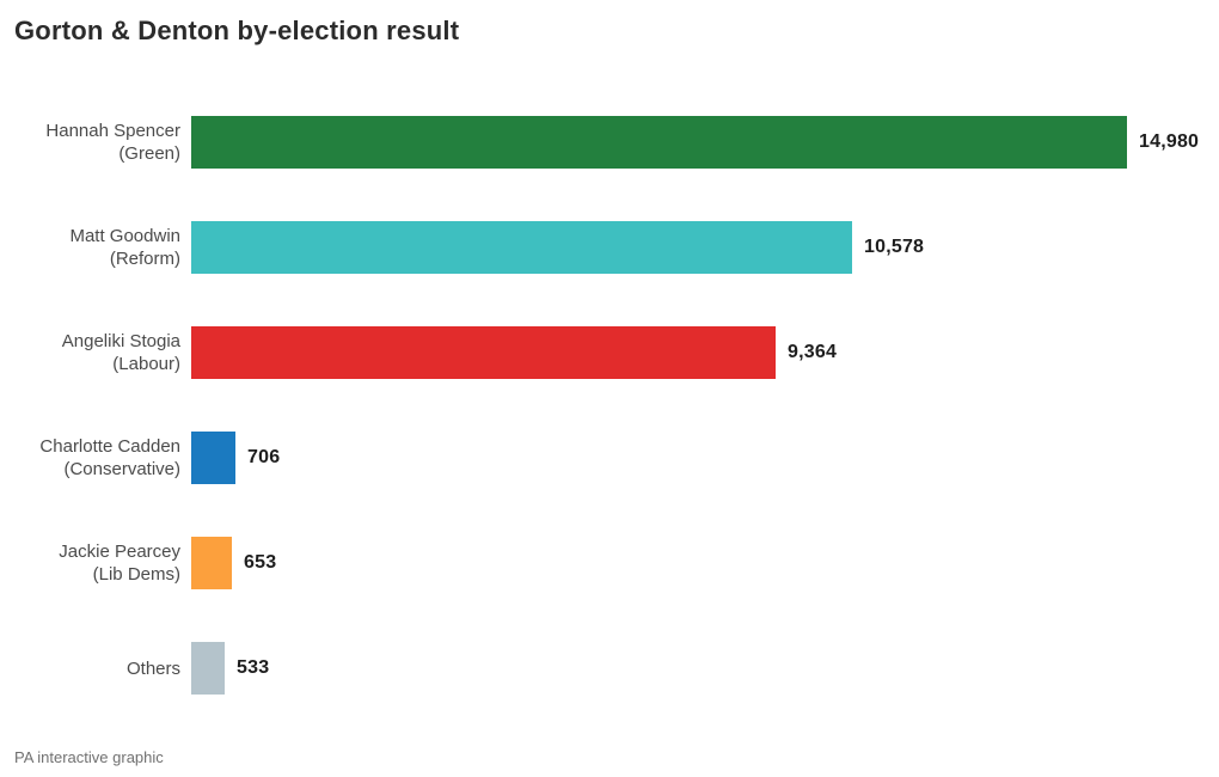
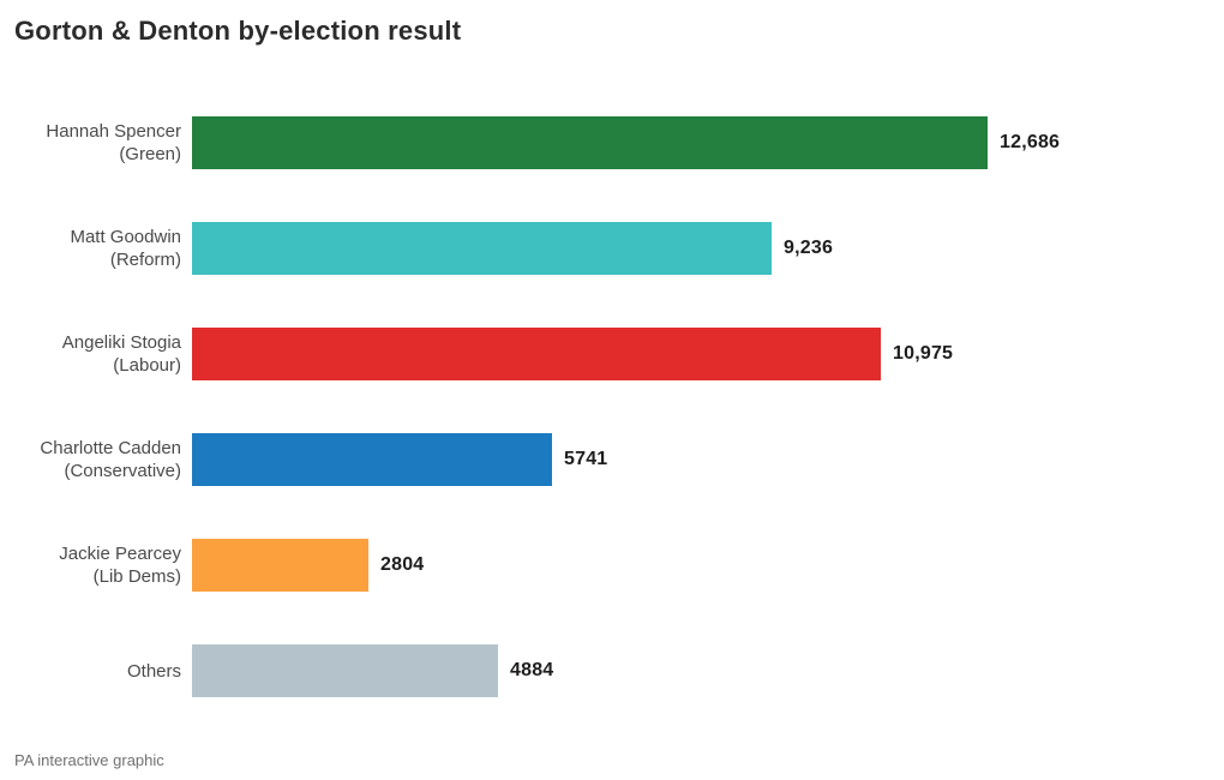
Hannah Spencer: 14,980 -> 12,686
Matt Goodwin: 10,578 -> 9,236
Angeliki Stogia: 9,364 -> 10,975
Charlotte Cadden: 706 -> 5741
Jackie Pearcey: 653 -> 2804
Others: 533 -> 4884
